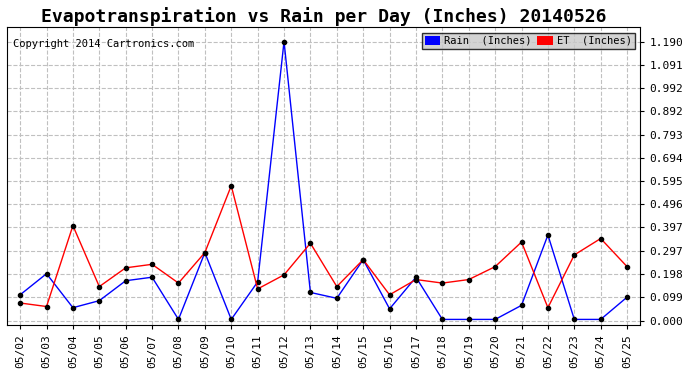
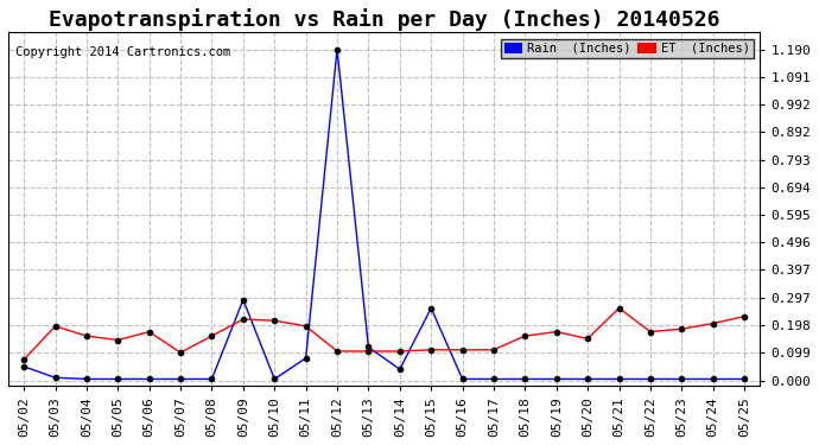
Rain (Inches)/05/02: 0.110 -> 0.050
Rain (Inches)/05/03: 0.200 -> 0.010
ET (Inches)/05/03: 0.060 -> 0.195
Rain (Inches)/05/04: 0.055 -> 0.005
ET (Inches)/05/04: 0.405 -> 0.160
Rain (Inches)/05/05: 0.085 -> 0.005
Rain (Inches)/05/06: 0.170 -> 0.005
ET (Inches)/05/06: 0.225 -> 0.175
Rain (Inches)/05/07: 0.185 -> 0.005
ET (Inches)/05/07: 0.240 -> 0.100
ET (Inches)/05/09: 0.290 -> 0.220
ET (Inches)/05/10: 0.575 -> 0.215
Rain (Inches)/05/11: 0.165 -> 0.080
ET (Inches)/05/11: 0.135 -> 0.195
ET (Inches)/05/12: 0.195 -> 0.105
ET (Inches)/05/13: 0.330 -> 0.105
Rain (Inches)/05/14: 0.095 -> 0.040
ET (Inches)/05/14: 0.145 -> 0.105
ET (Inches)/05/15: 0.260 -> 0.110
Rain (Inches)/05/16: 0.050 -> 0.005
Rain (Inches)/05/17: 0.185 -> 0.005
ET (Inches)/05/17: 0.175 -> 0.110
ET (Inches)/05/20: 0.230 -> 0.150
Rain (Inches)/05/21: 0.065 -> 0.005
ET (Inches)/05/21: 0.335 -> 0.260
Rain (Inches)/05/22: 0.365 -> 0.005
ET (Inches)/05/22: 0.055 -> 0.175
ET (Inches)/05/23: 0.280 -> 0.185
ET (Inches)/05/24: 0.350 -> 0.205
Rain (Inches)/05/25: 0.100 -> 0.005
